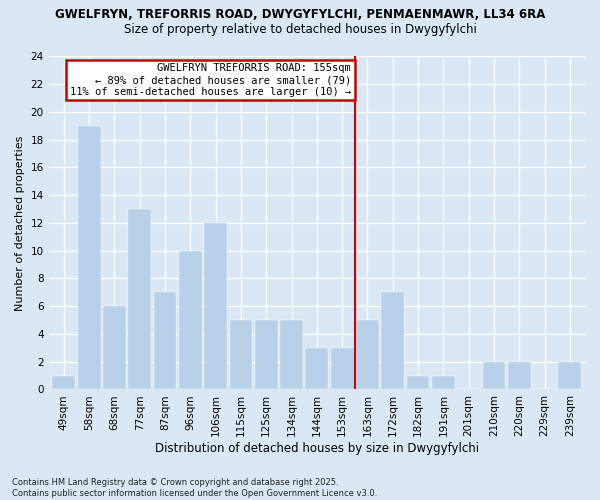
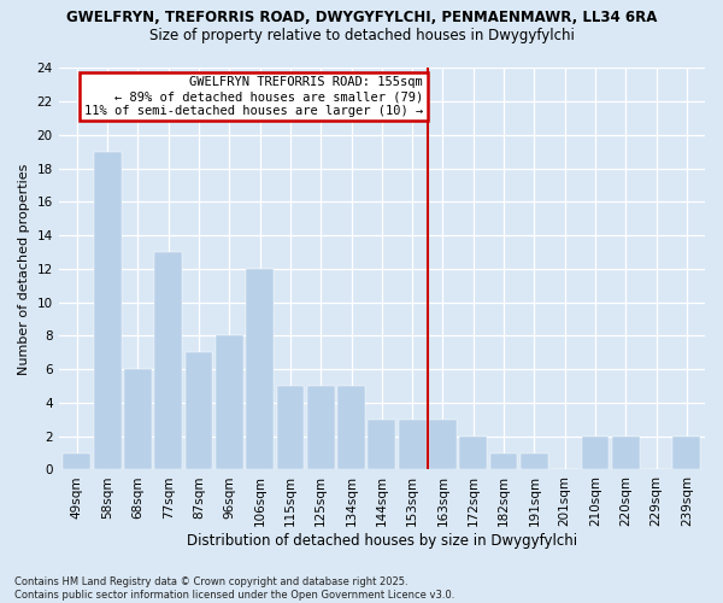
96sqm: 10 -> 8
163sqm: 5 -> 3
172sqm: 7 -> 2
